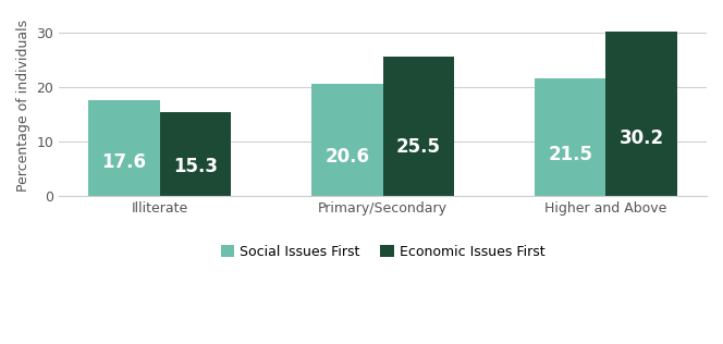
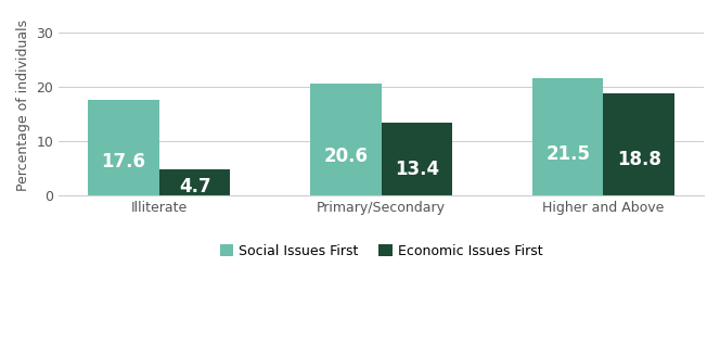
Economic Issues First/Illiterate: 15.3 -> 4.7
Economic Issues First/Primary/Secondary: 25.5 -> 13.4
Economic Issues First/Higher and Above: 30.2 -> 18.8
